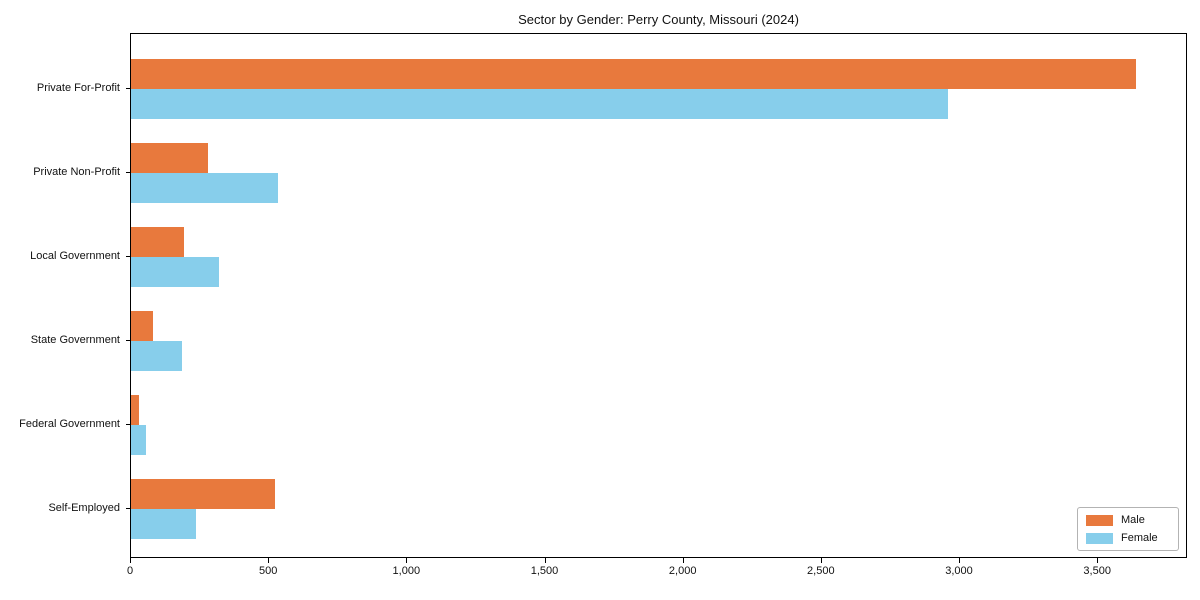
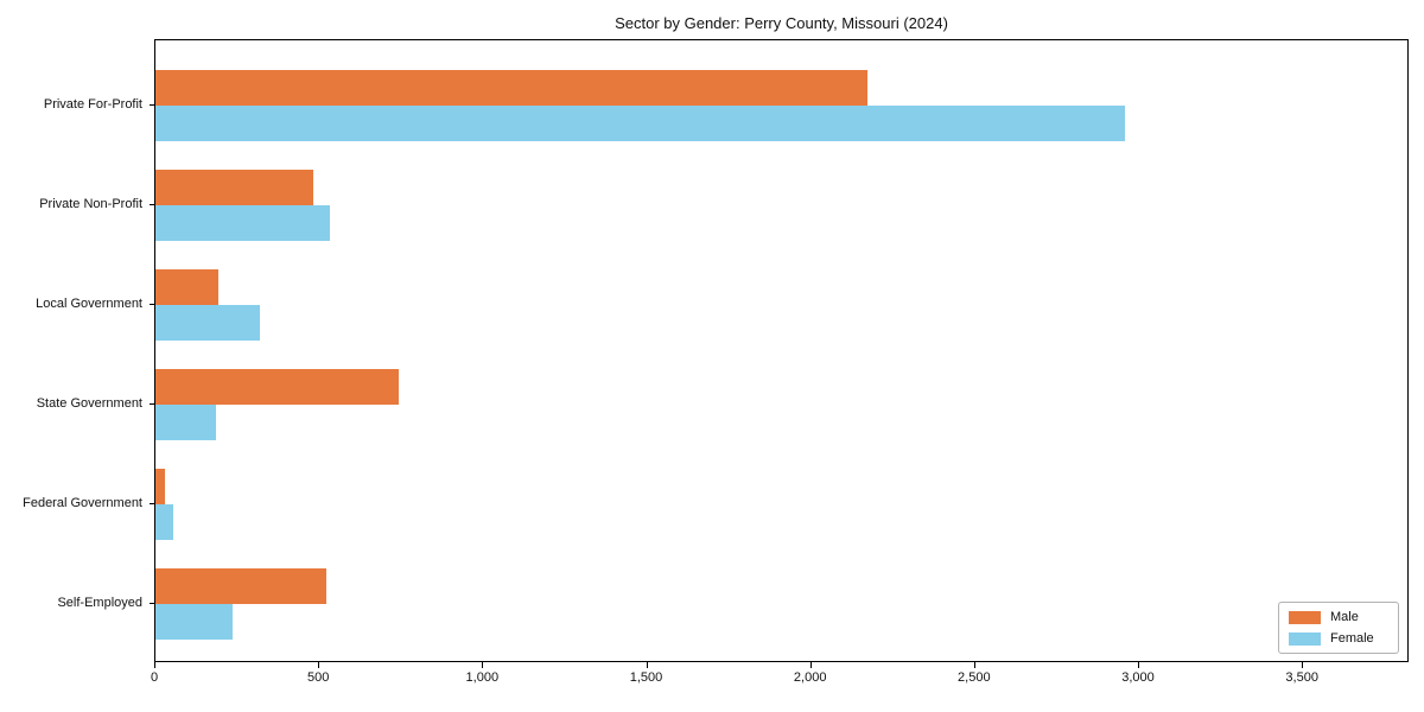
Male/Private For-Profit: 3640 -> 2170
Male/Private Non-Profit: 280 -> 480
Male/State Government: 80 -> 740
